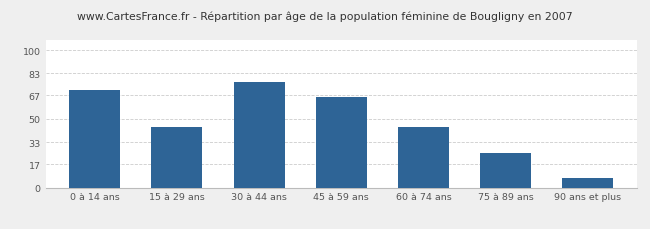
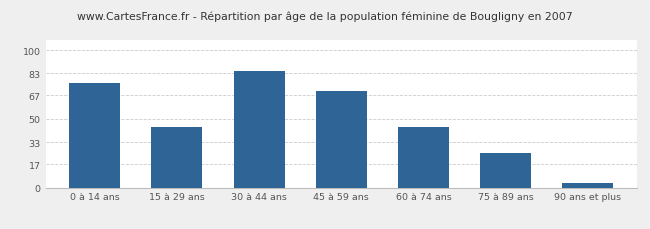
0 à 14 ans: 71 -> 76
30 à 44 ans: 77 -> 85
45 à 59 ans: 66 -> 70
90 ans et plus: 7 -> 3
